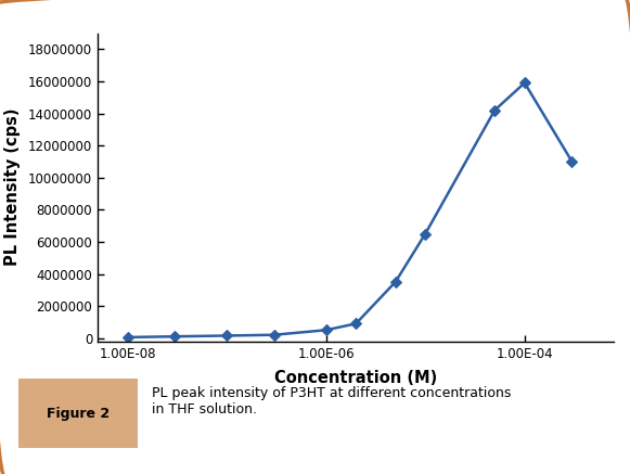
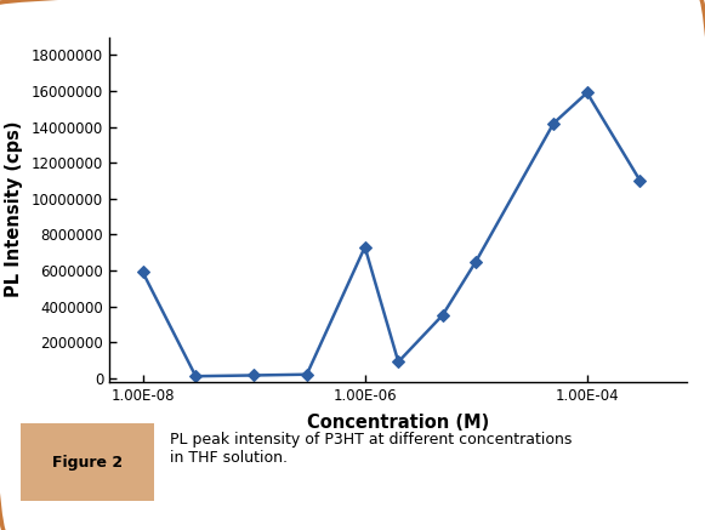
1.00E-08: 0 -> 5900000
1.00E-06: 500000 -> 7300000
